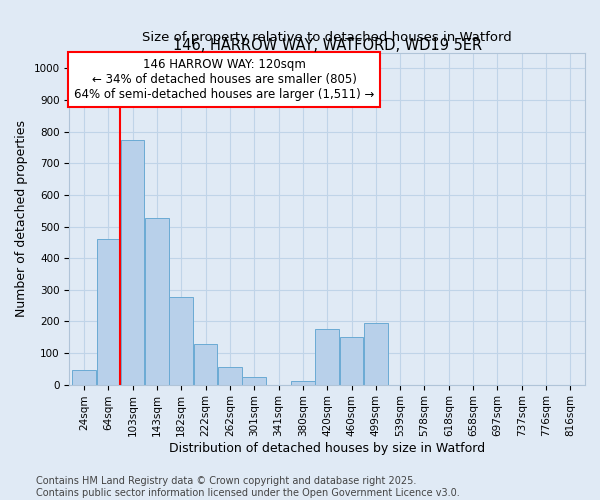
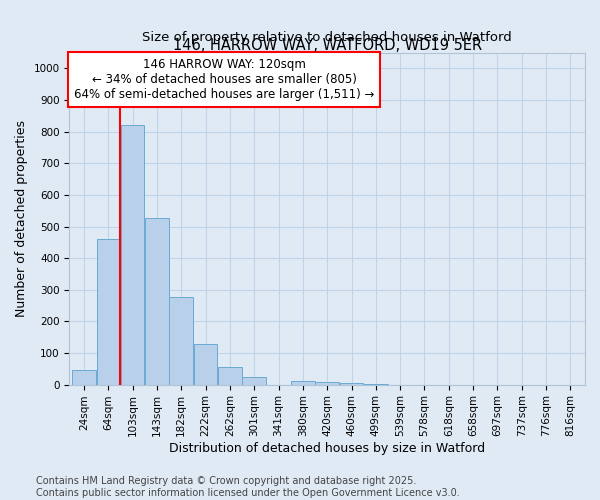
103sqm: 775 -> 820
420sqm: 175 -> 7
460sqm: 150 -> 4
499sqm: 195 -> 1
